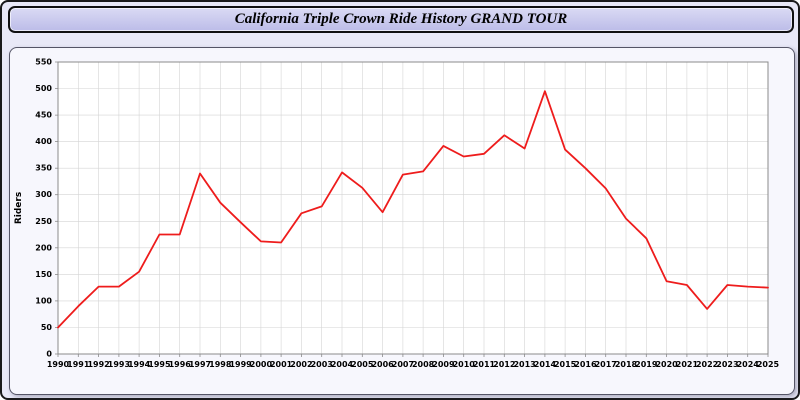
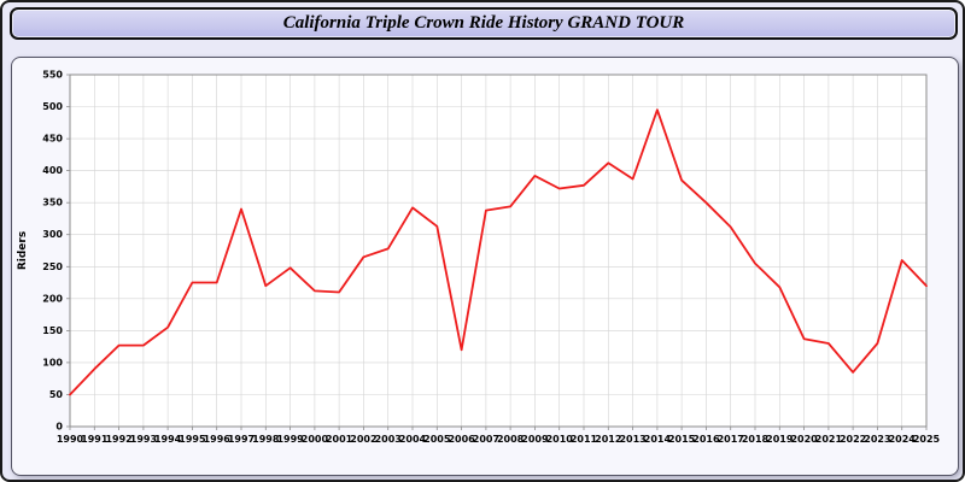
1998: 280 -> 220
2006: 270 -> 120
2024: 130 -> 260
2025: 120 -> 220
